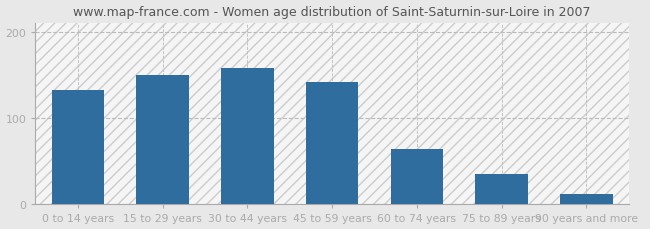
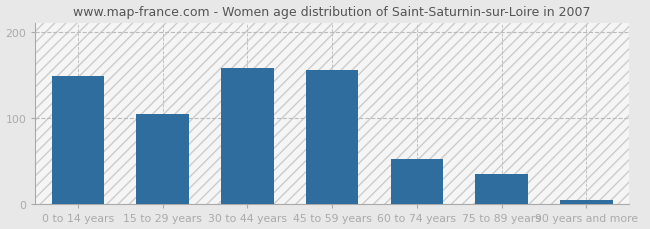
0 to 14 years: 132 -> 148
15 to 29 years: 150 -> 105
45 to 59 years: 142 -> 155
60 to 74 years: 64 -> 52
90 years and more: 12 -> 5
